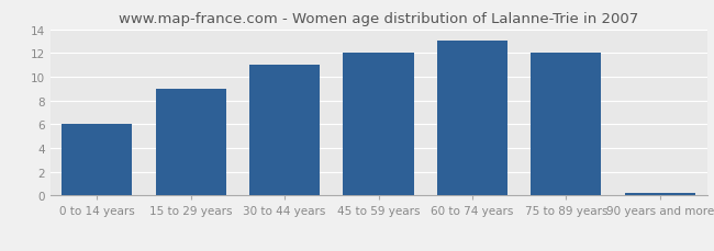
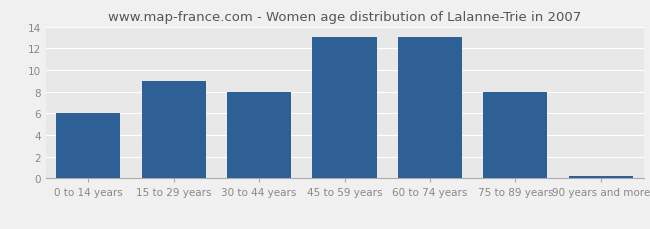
30 to 44 years: 11.0 -> 8.0
45 to 59 years: 12.0 -> 13.0
75 to 89 years: 12.0 -> 8.0
